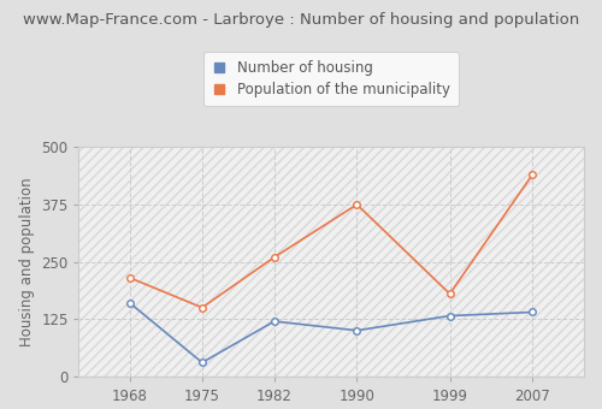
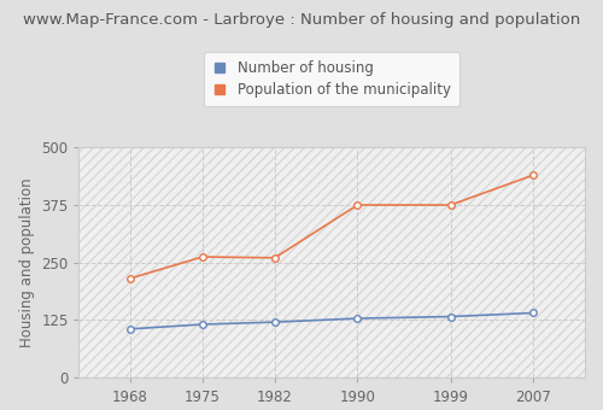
Number of housing/1968: 160 -> 105
Number of housing/1975: 30 -> 115
Population of the municipality/1975: 150 -> 262
Number of housing/1990: 100 -> 128
Population of the municipality/1999: 180 -> 375
